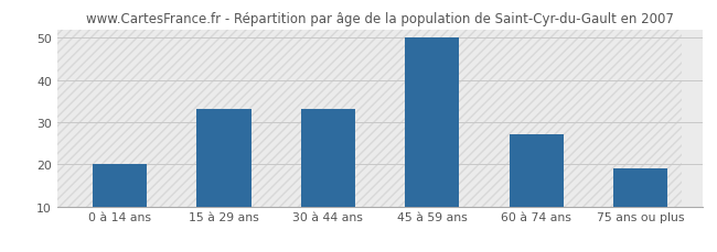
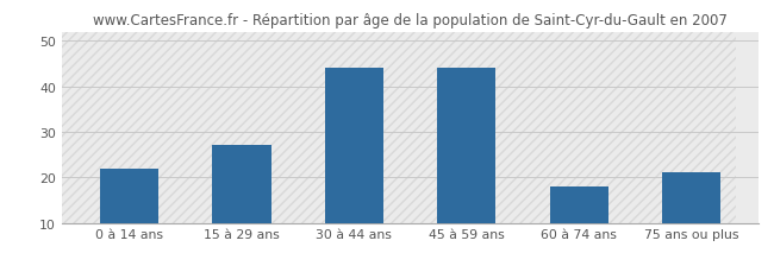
0 à 14 ans: 20 -> 22
15 à 29 ans: 33 -> 27
30 à 44 ans: 33 -> 44
45 à 59 ans: 50 -> 44
60 à 74 ans: 27 -> 18
75 ans ou plus: 19 -> 21
